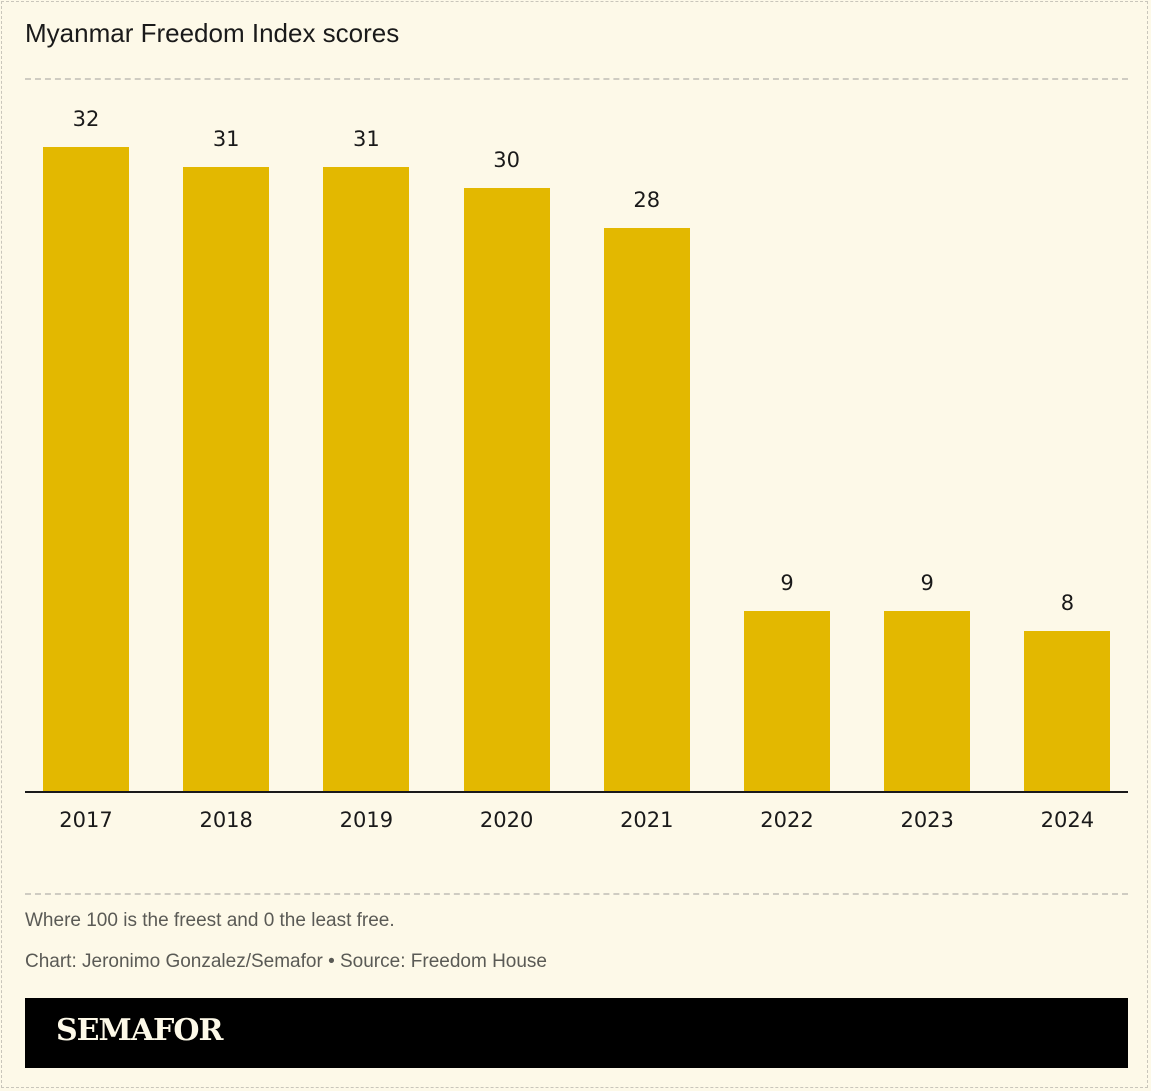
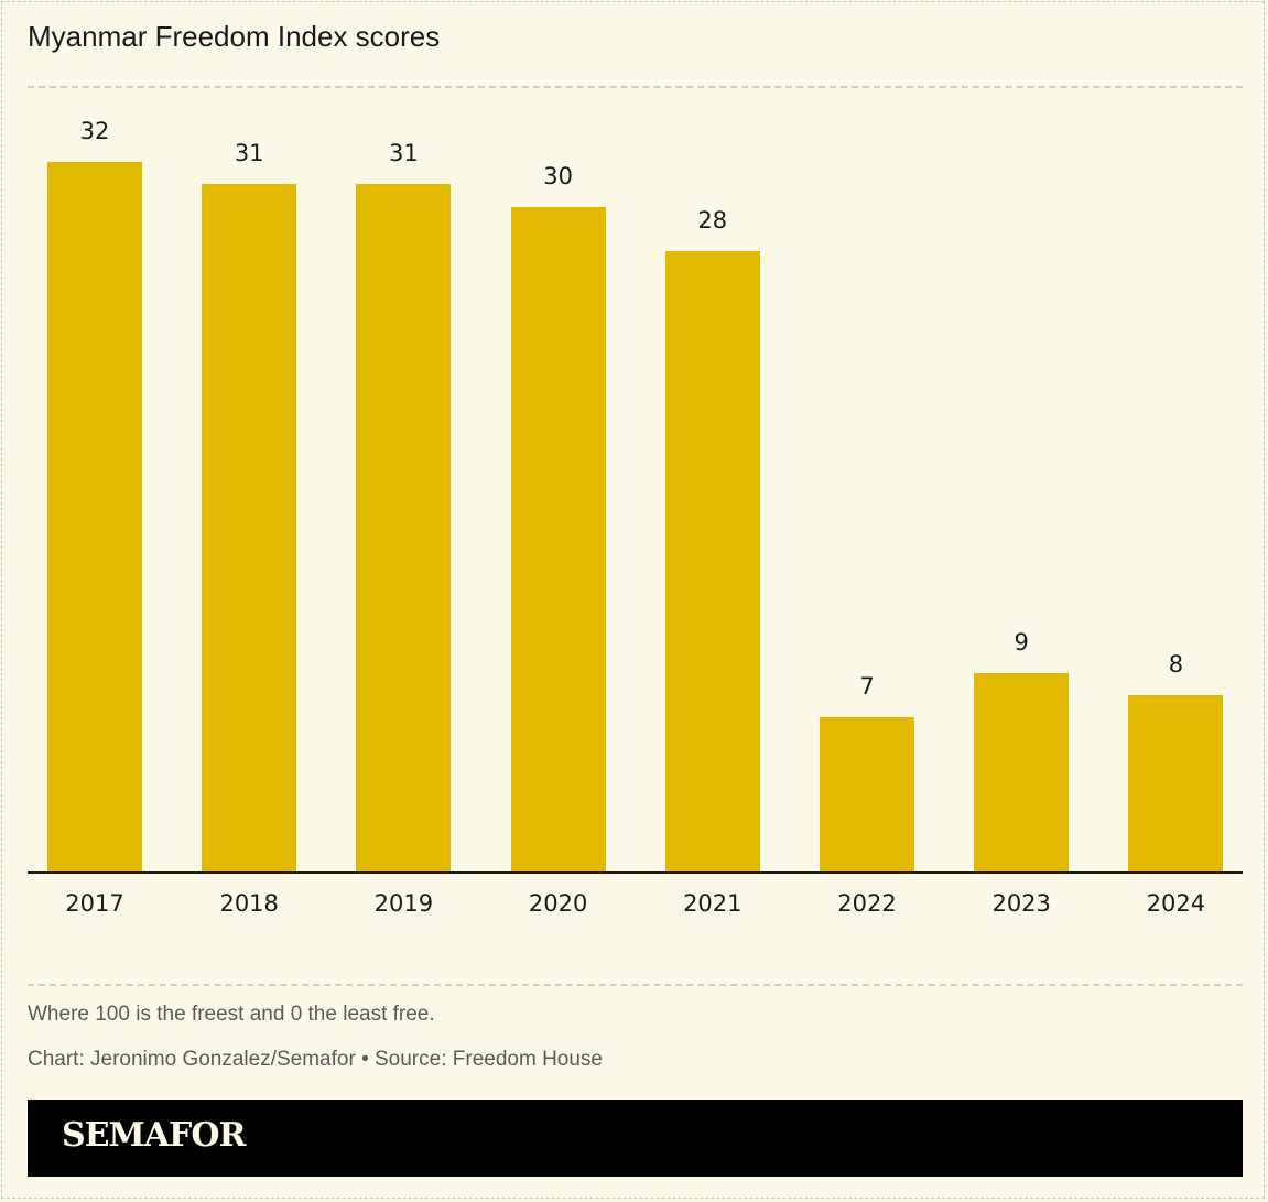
2022: 9 -> 7
